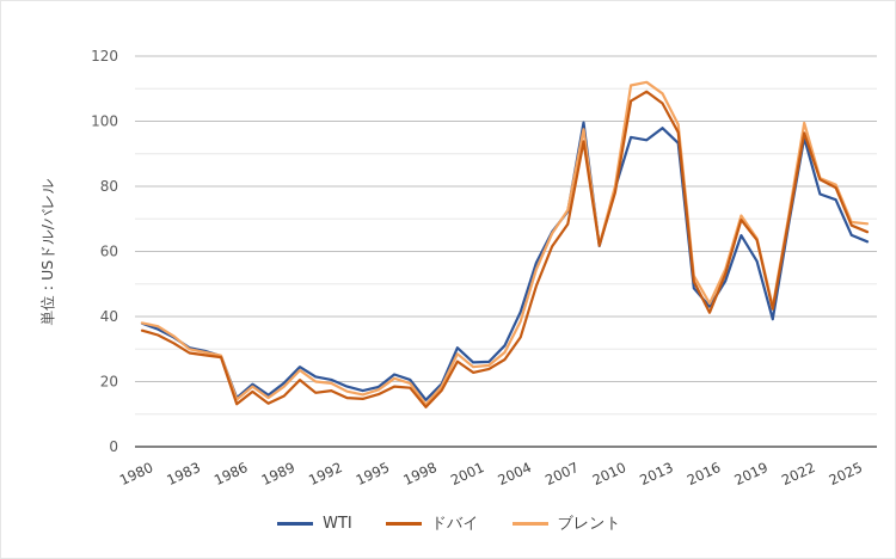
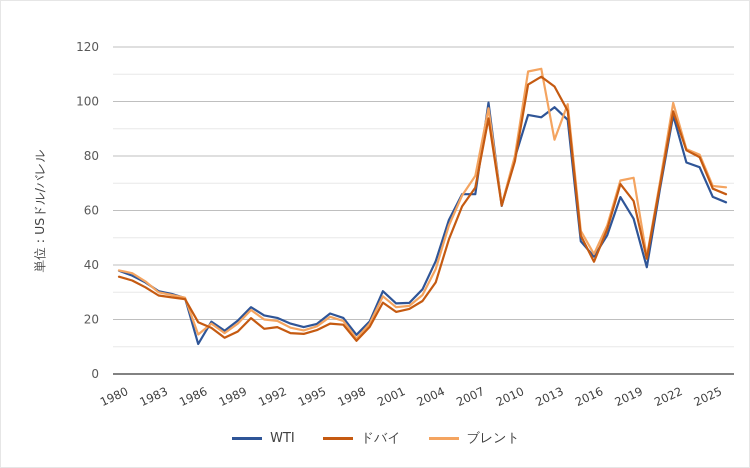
WTI/1986: 15 -> 11
ドバイ/1986: 13 -> 19
WTI/2007: 72 -> 66
ブレント/2013: 108 -> 86
ブレント/2019: 64 -> 72
